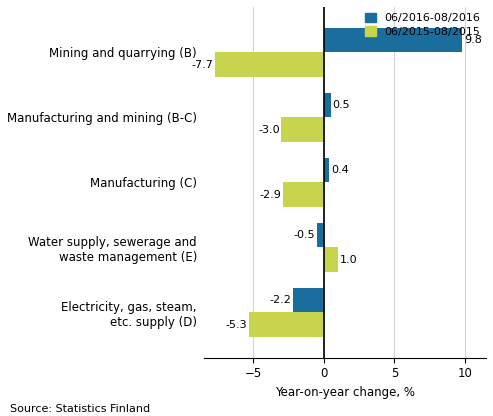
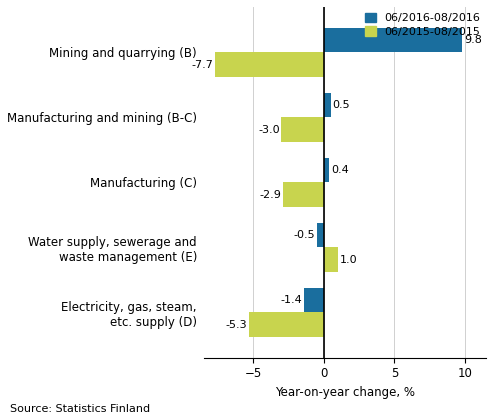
06/2016-08/2016/Electricity, gas, steam, etc. supply (D): -2.2 -> -1.4
